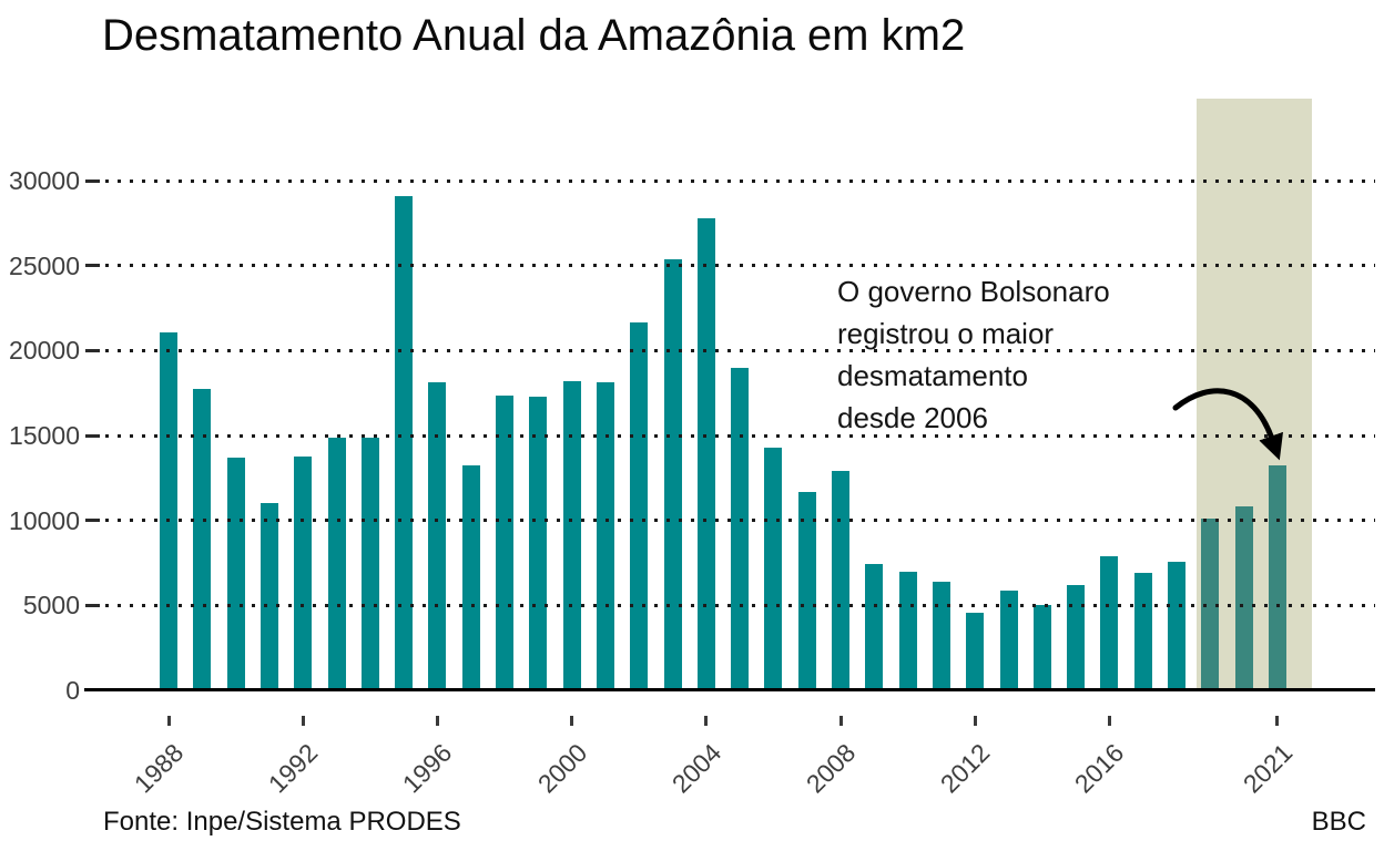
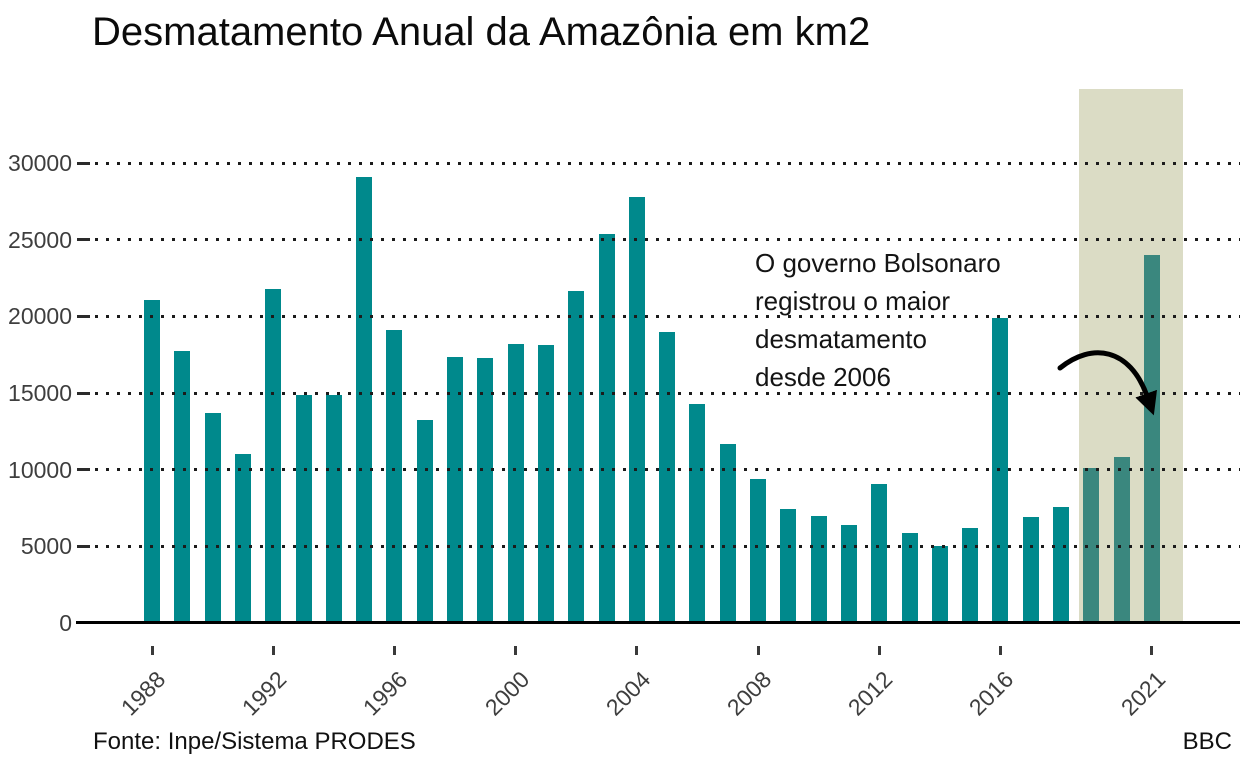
1992: 13800 -> 21800
1996: 18200 -> 19100
2008: 12900 -> 9400
2012: 4600 -> 9100
2016: 7900 -> 19900
2021: 13200 -> 24000
